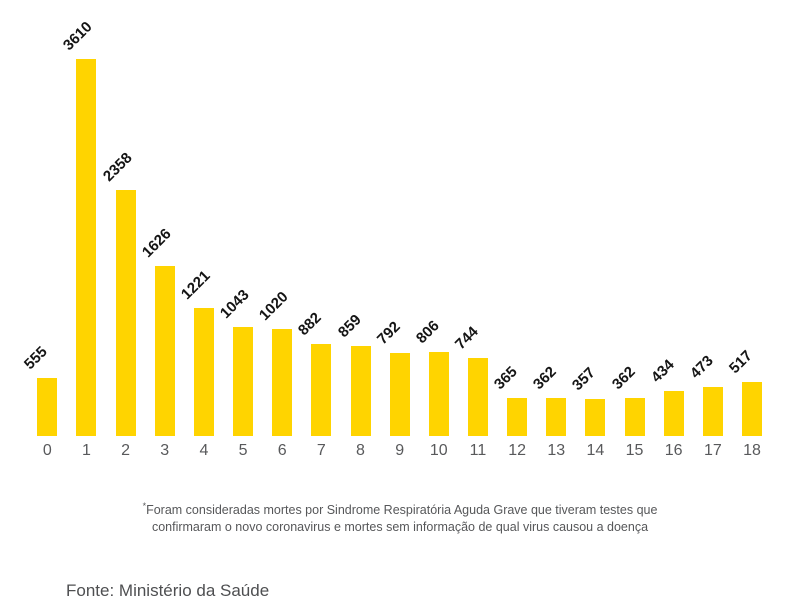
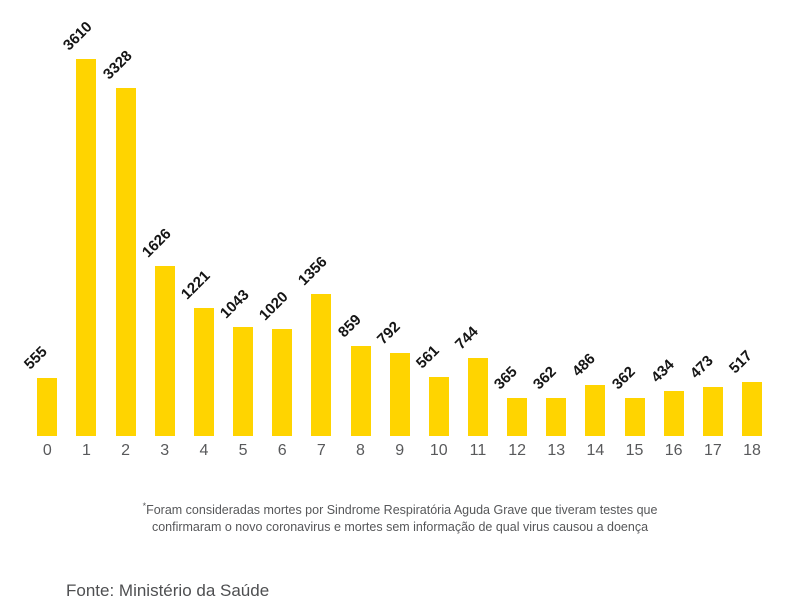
2: 2358 -> 3328
7: 882 -> 1356
10: 806 -> 561
14: 357 -> 486
